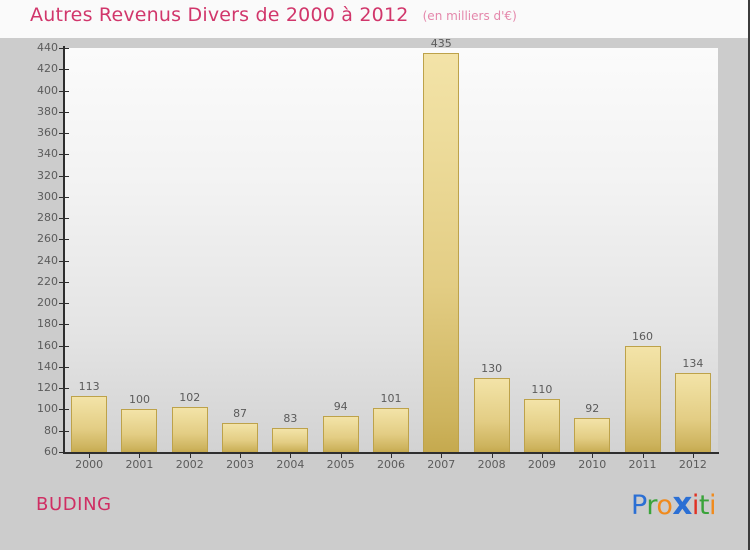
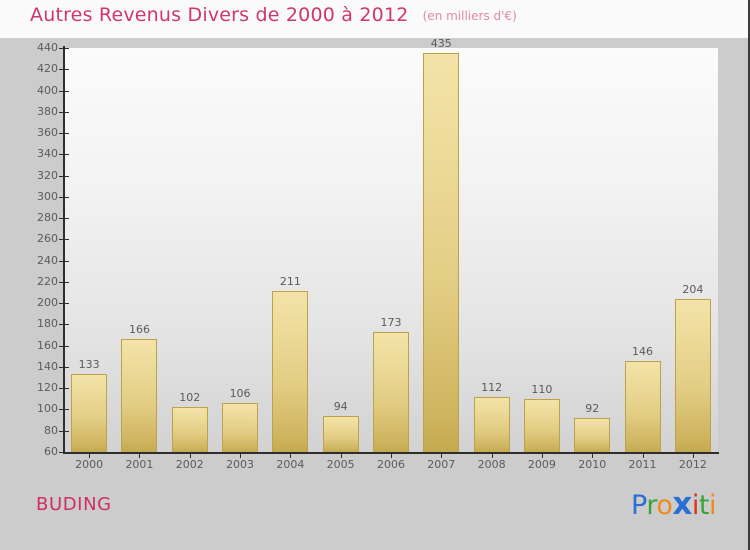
2000: 113 -> 133
2001: 100 -> 166
2003: 87 -> 106
2004: 83 -> 211
2006: 101 -> 173
2008: 130 -> 112
2011: 160 -> 146
2012: 134 -> 204
